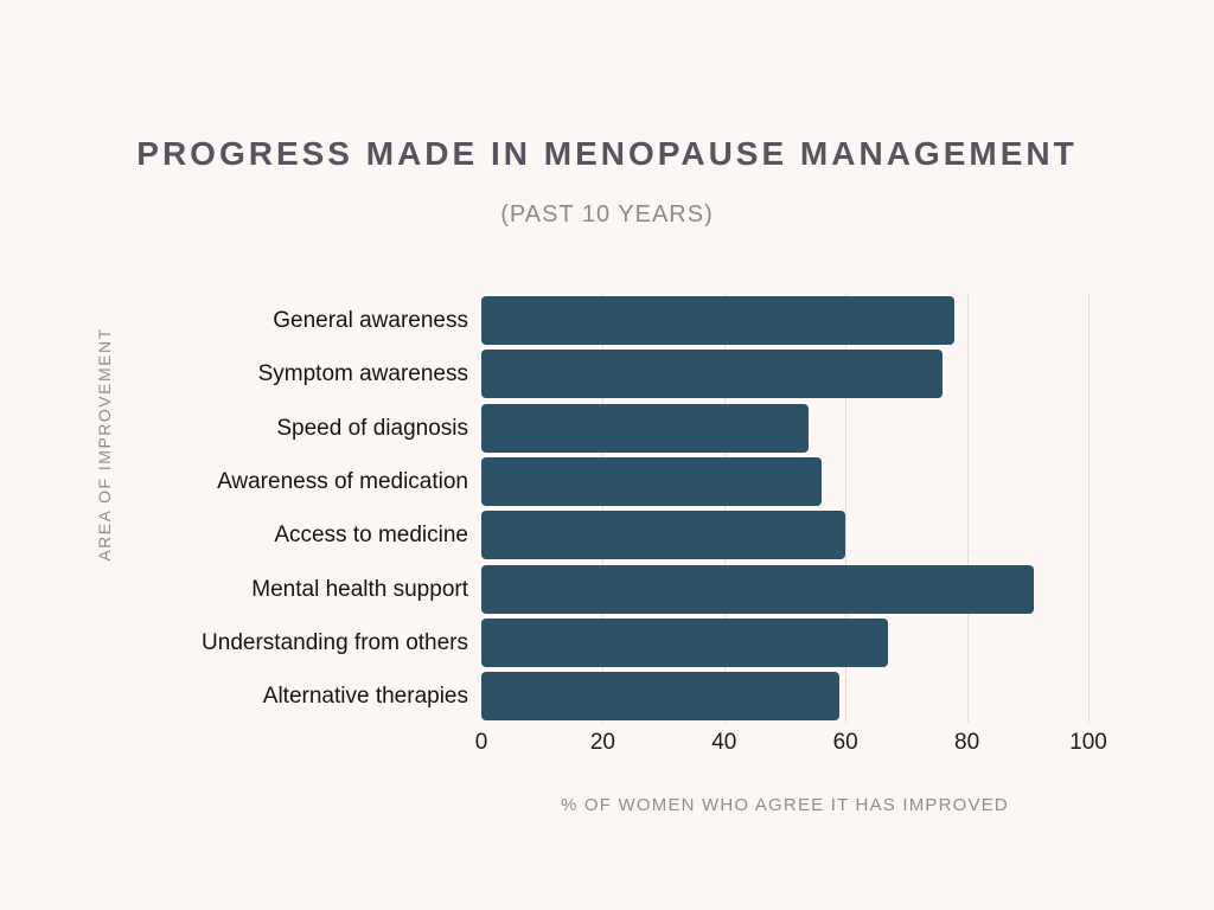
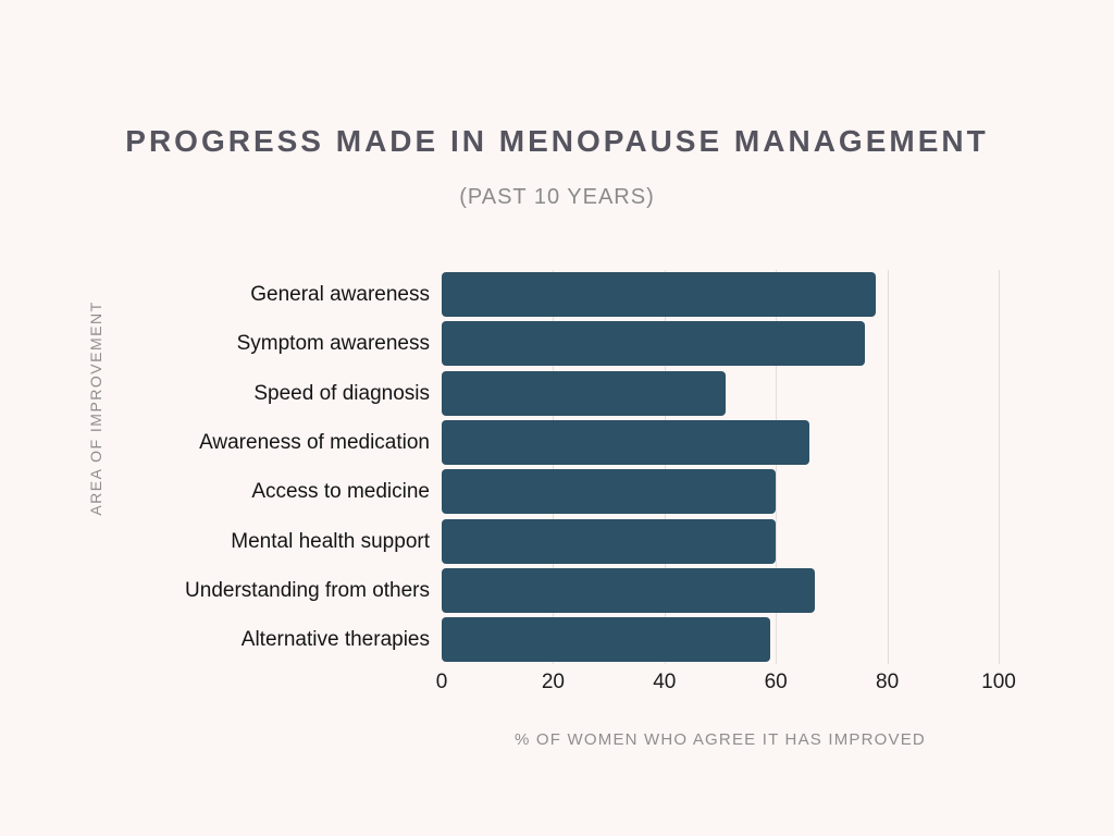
Speed of diagnosis: 54 -> 51
Awareness of medication: 56 -> 66
Mental health support: 91 -> 60
